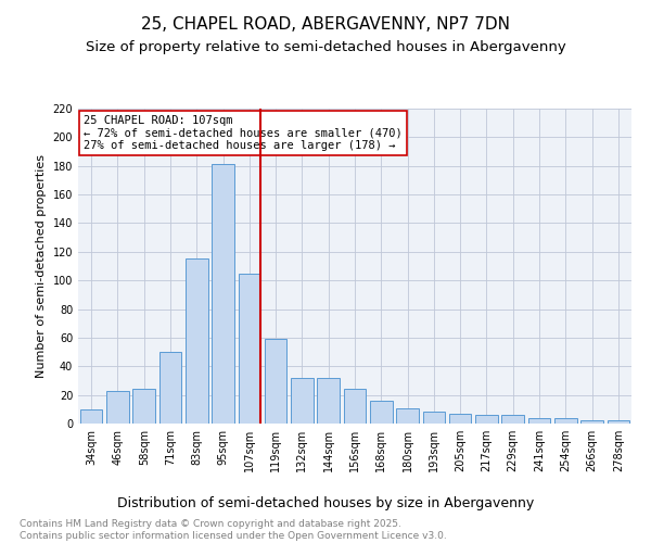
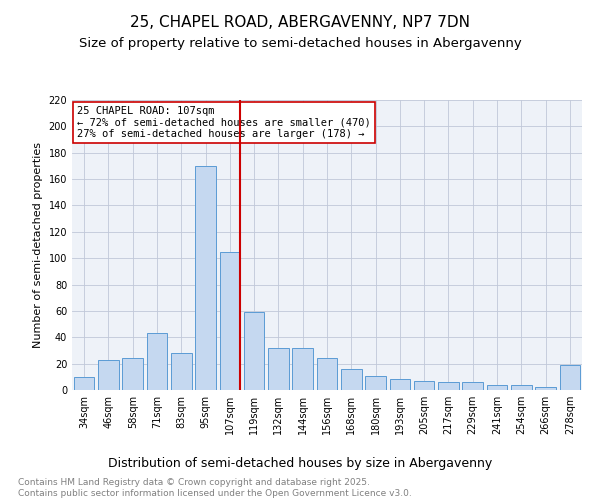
71sqm: 50 -> 43
83sqm: 115 -> 28
95sqm: 181 -> 170
278sqm: 2 -> 19
